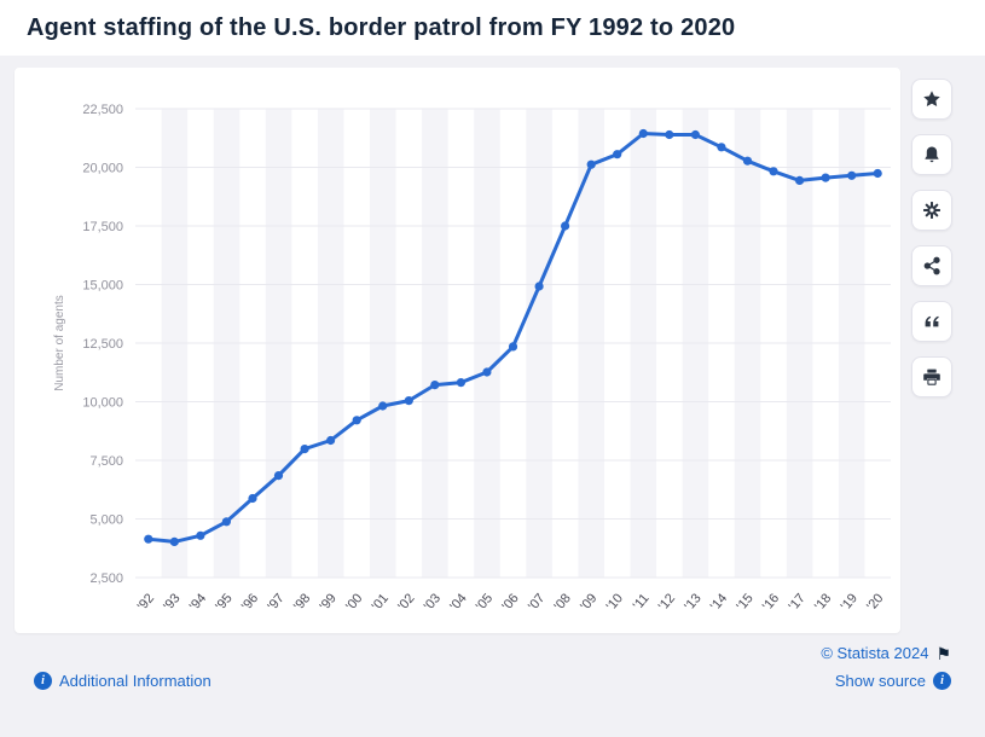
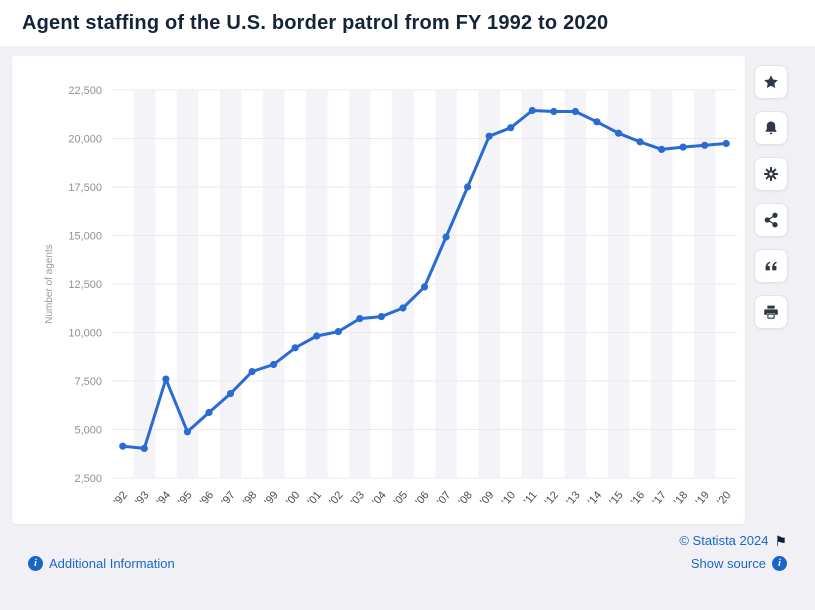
'94: 4300 -> 7600
